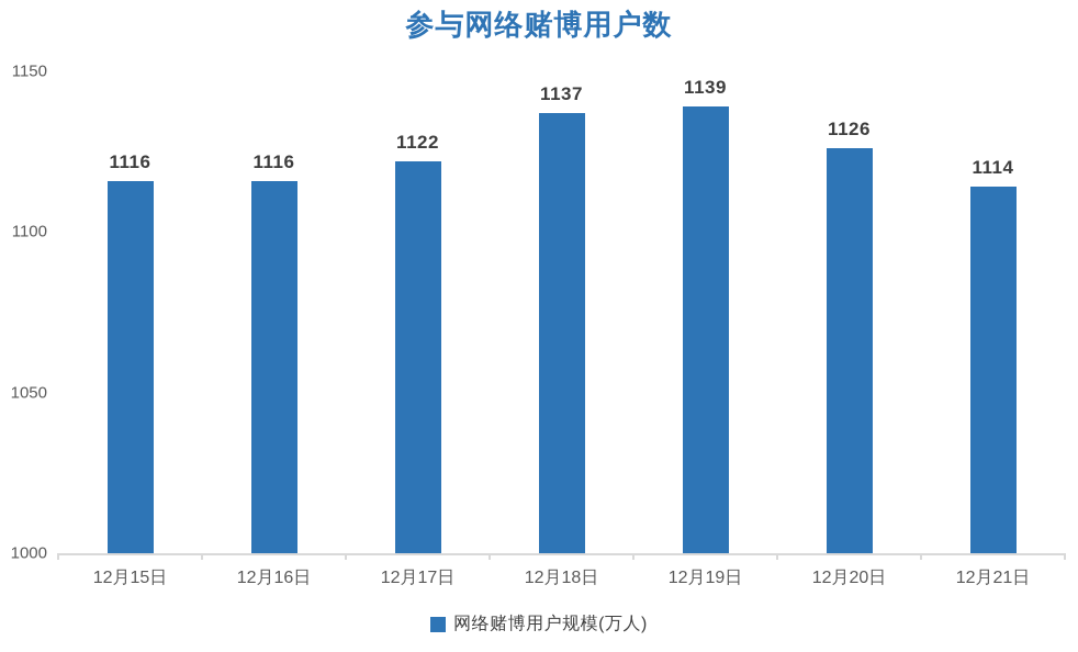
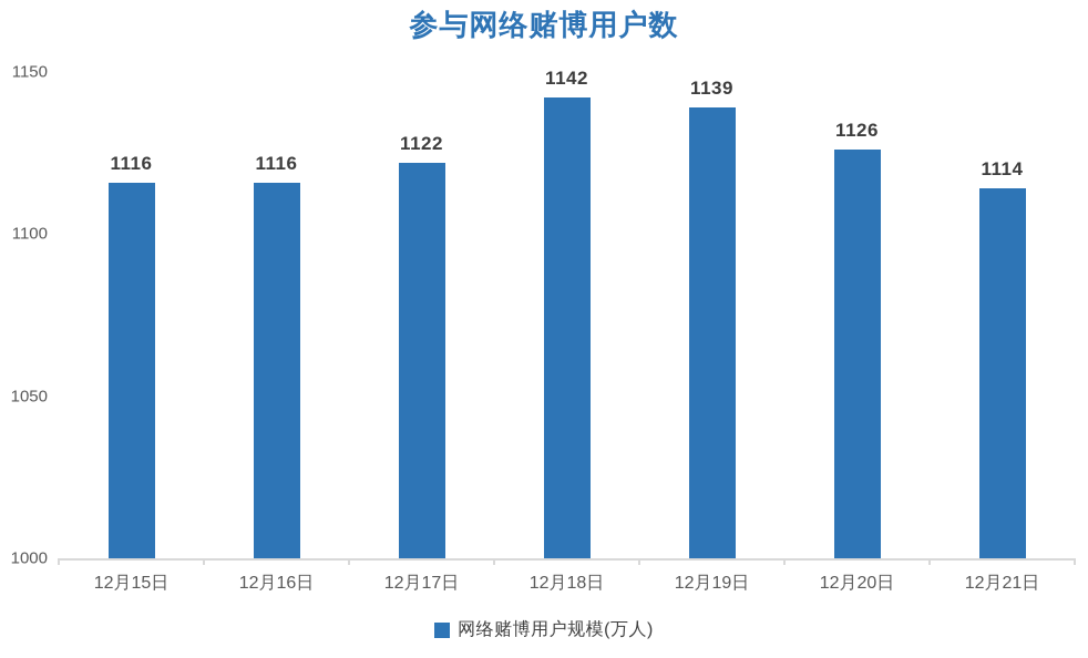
12月18日: 1137 -> 1142
